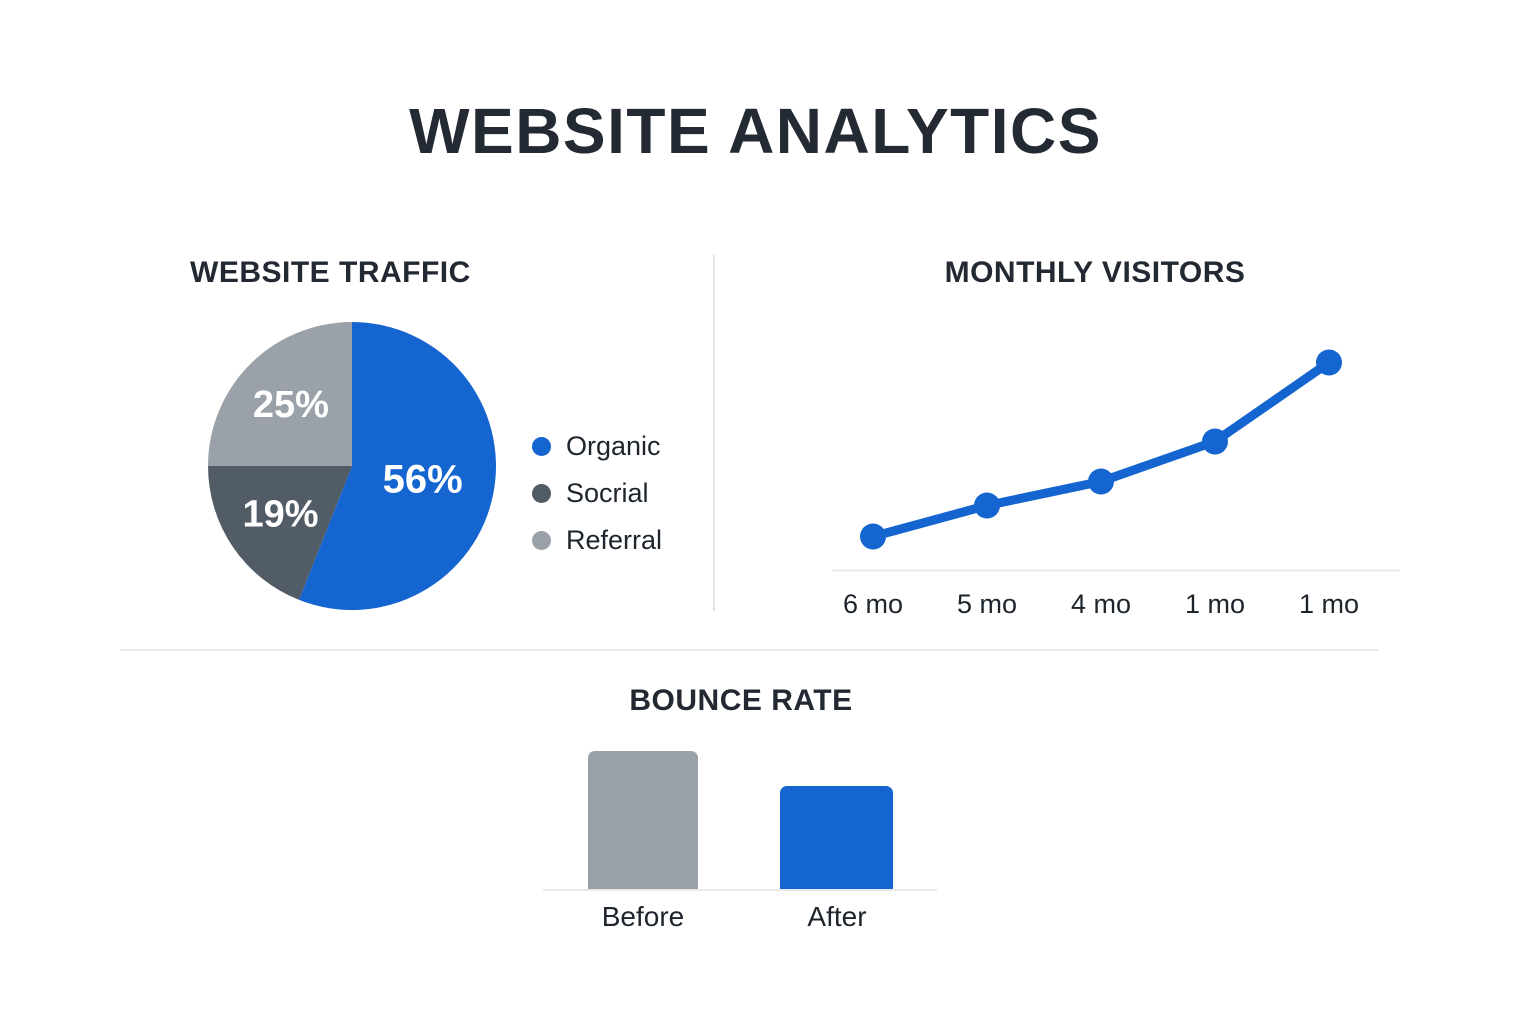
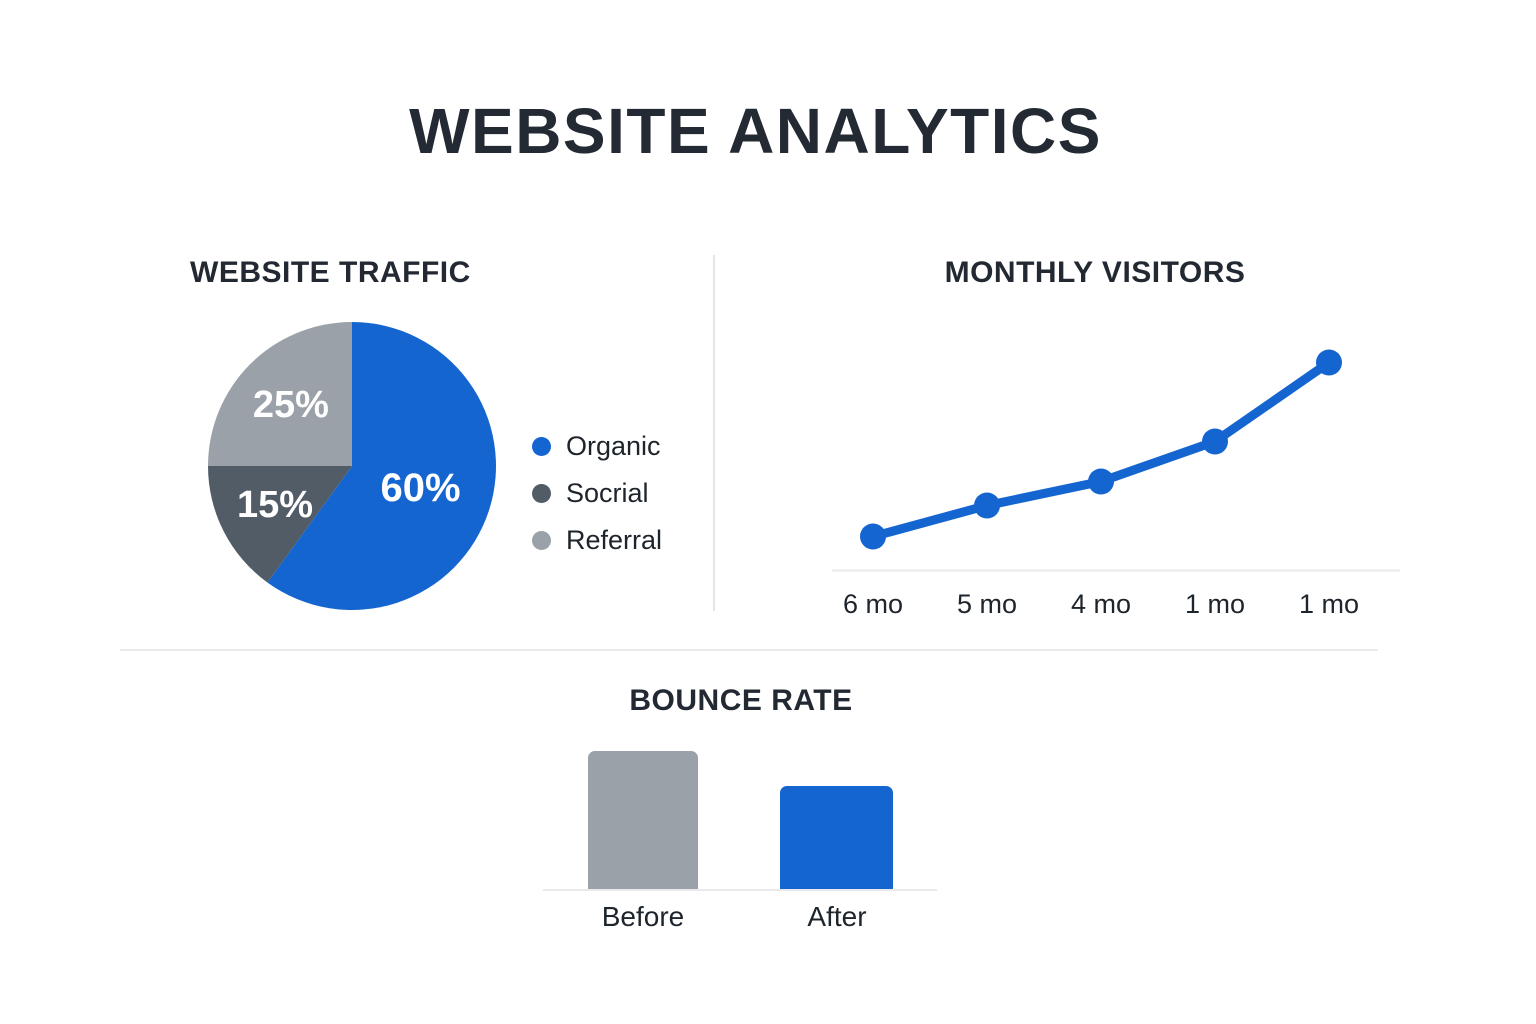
WEBSITE TRAFFIC/Organic: 56% -> 60%
WEBSITE TRAFFIC/Socrial: 19% -> 15%
